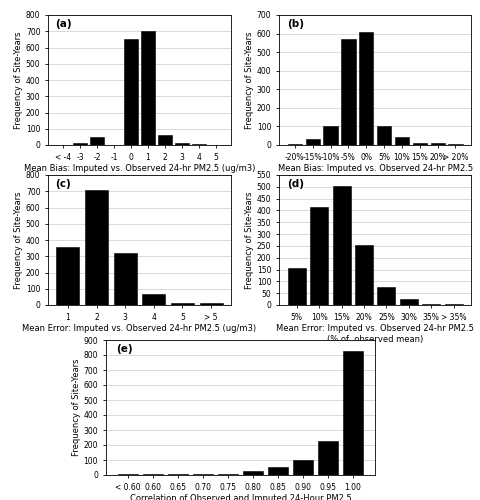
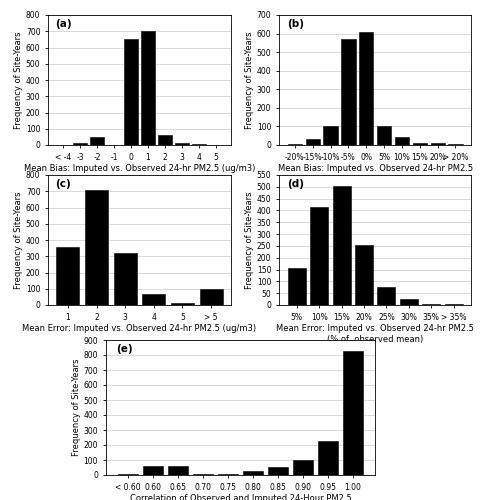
> 5: 10 -> 100
0.60: 0 -> 60
0.65: 10 -> 60
